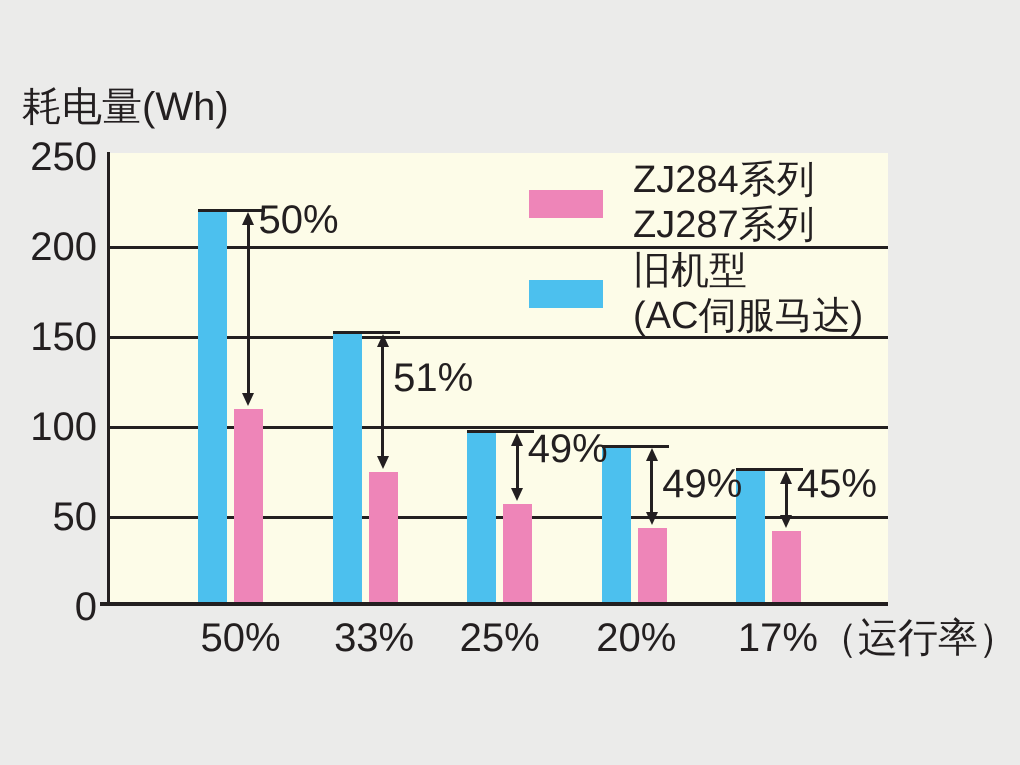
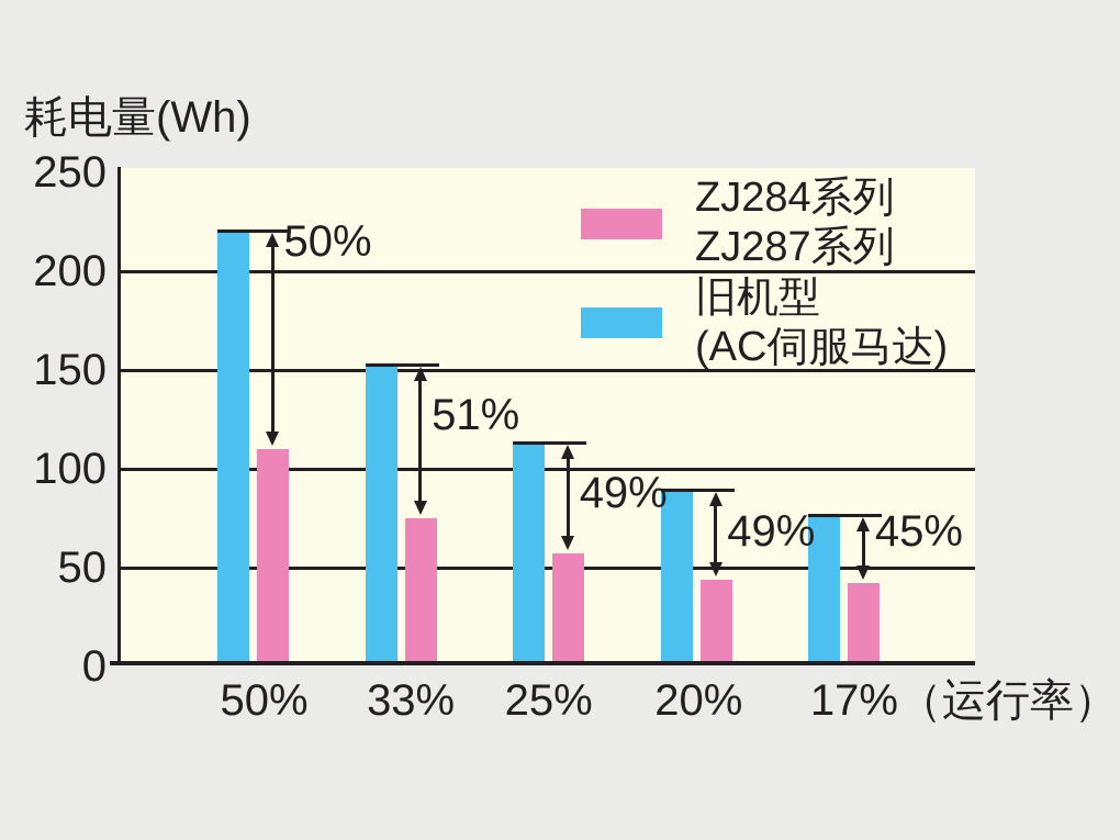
旧机型(AC伺服马达)/25%: 97 -> 113
